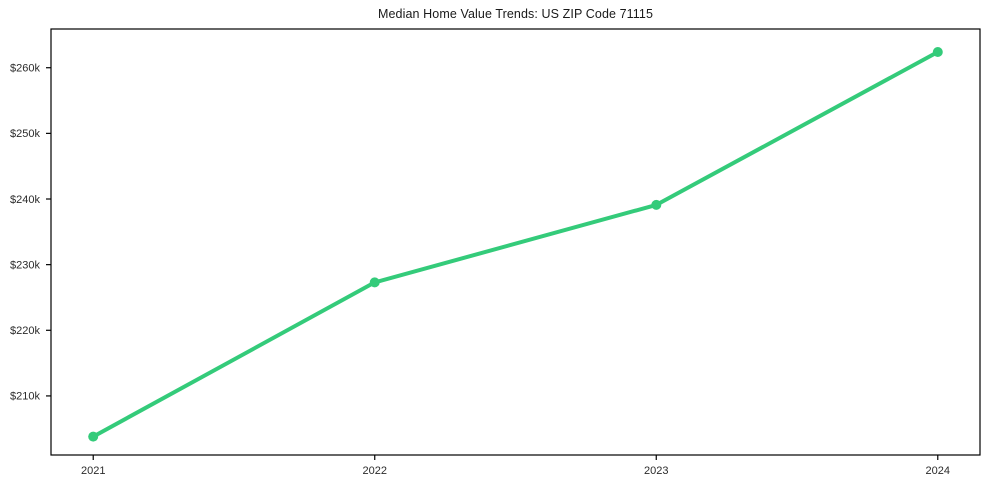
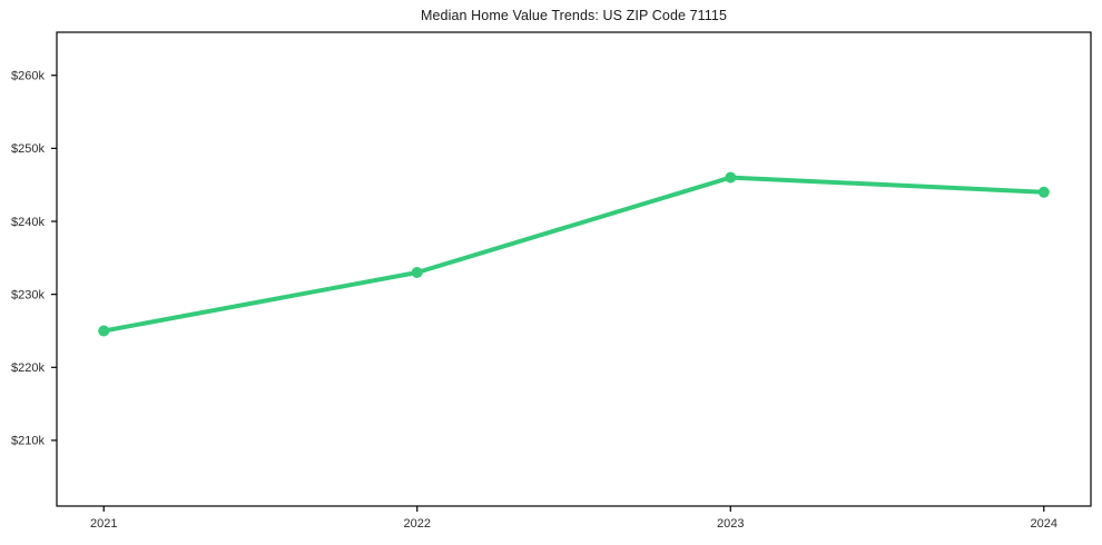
2021: $204k -> $225k
2022: $227k -> $233k
2023: $239k -> $246k
2024: $262k -> $244k
